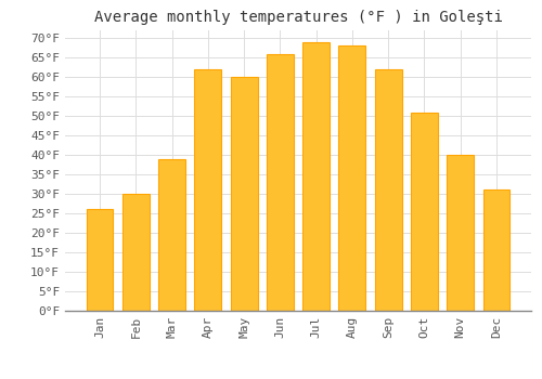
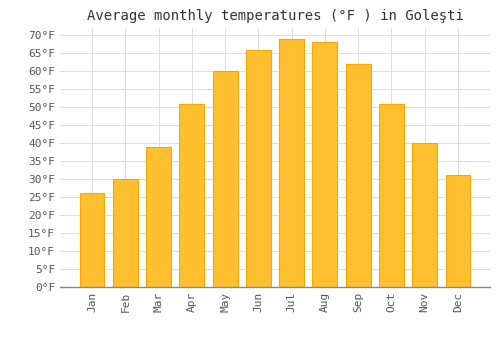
Apr: 62°F -> 51°F
